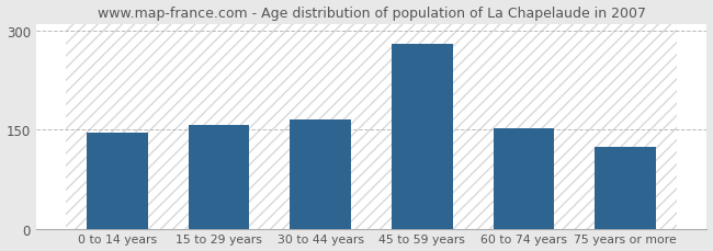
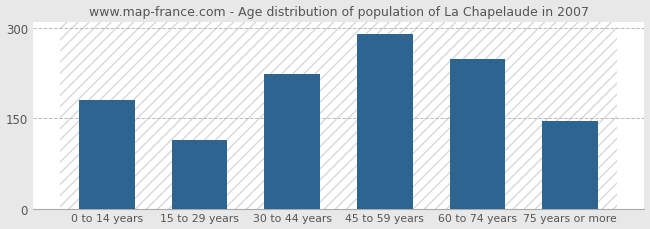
0 to 14 years: 145 -> 180
15 to 29 years: 158 -> 114
30 to 44 years: 165 -> 224
45 to 59 years: 280 -> 290
60 to 74 years: 152 -> 248
75 years or more: 125 -> 146
